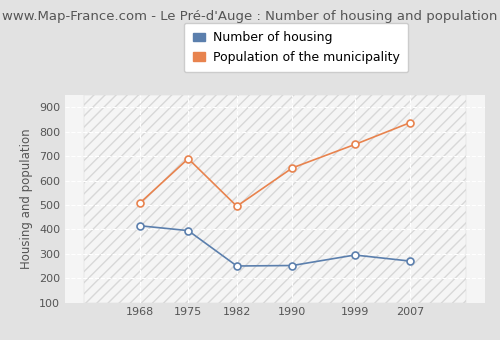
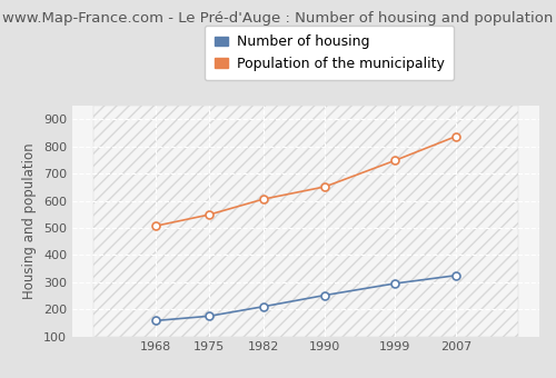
Number of housing/1968: 415 -> 158
Number of housing/1975: 395 -> 175
Population of the municipality/1975: 690 -> 549
Number of housing/1982: 250 -> 210
Population of the municipality/1982: 495 -> 606
Number of housing/2007: 270 -> 325
